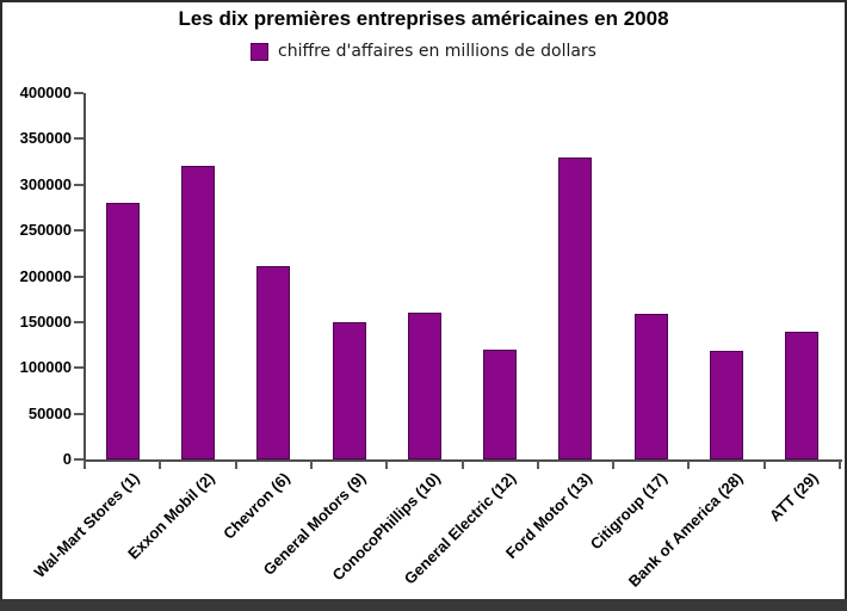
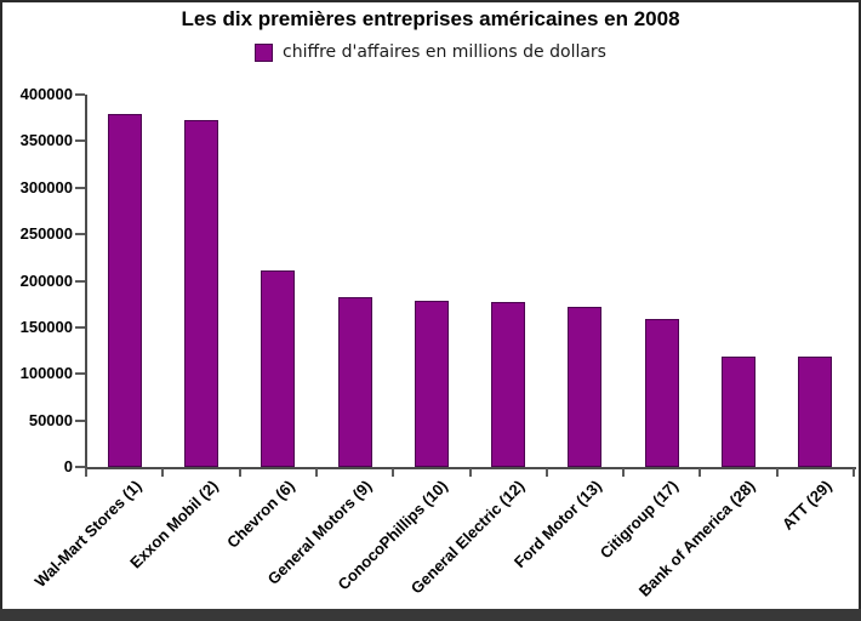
Wal-Mart Stores (1): 280000 -> 380000
Exxon Mobil (2): 320000 -> 370000
General Motors (9): 150000 -> 180000
ConocoPhillips (10): 160000 -> 180000
General Electric (12): 120000 -> 180000
Ford Motor (13): 330000 -> 170000
ATT (29): 140000 -> 120000
